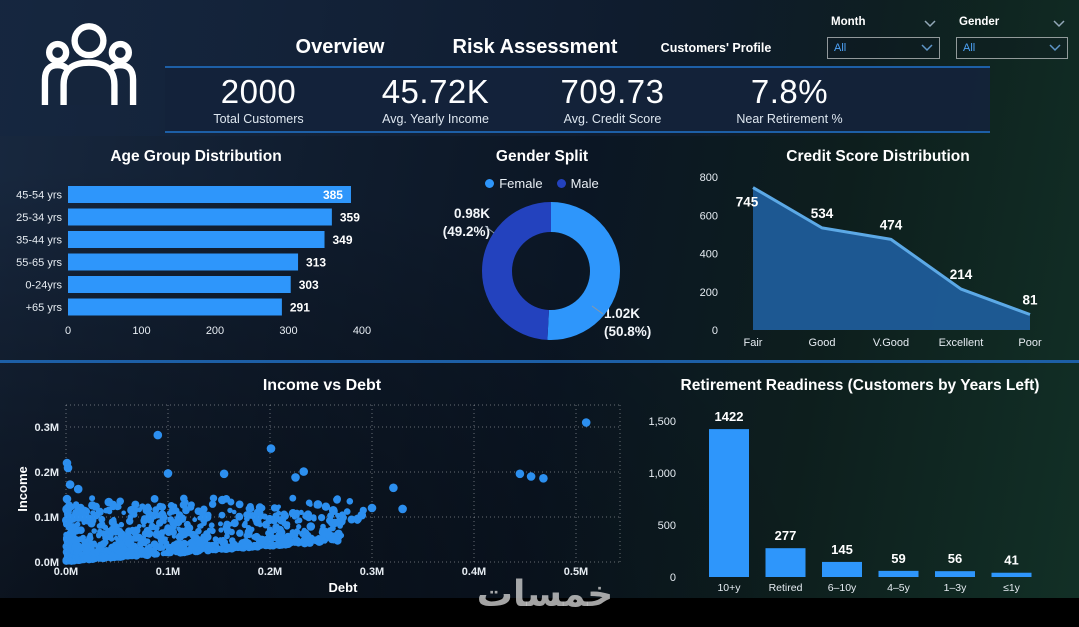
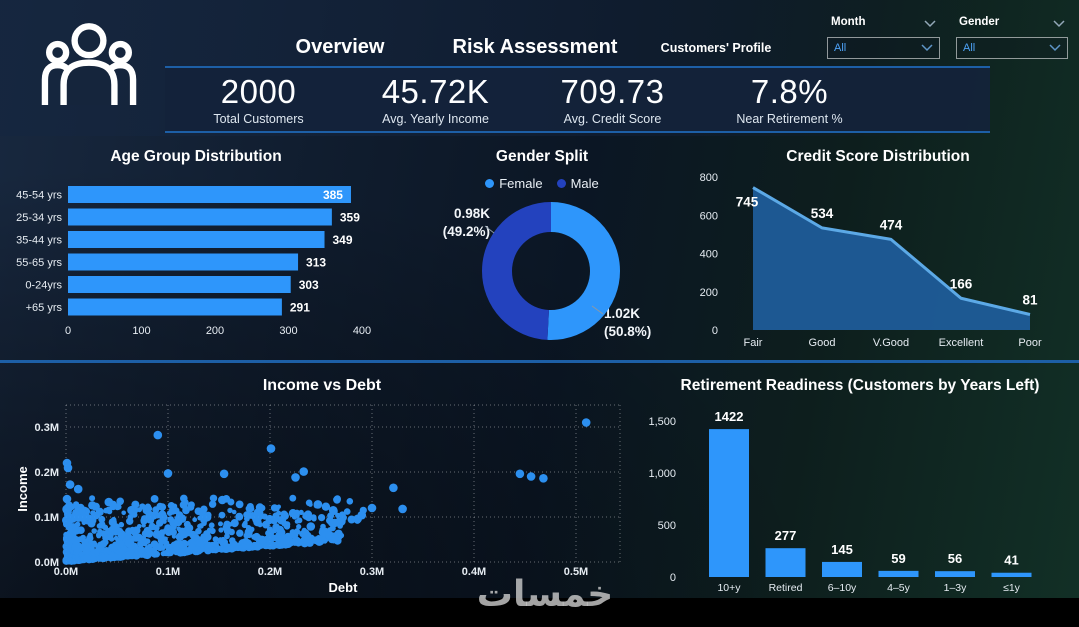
Credit Score Distribution/Excellent: 214 -> 166
